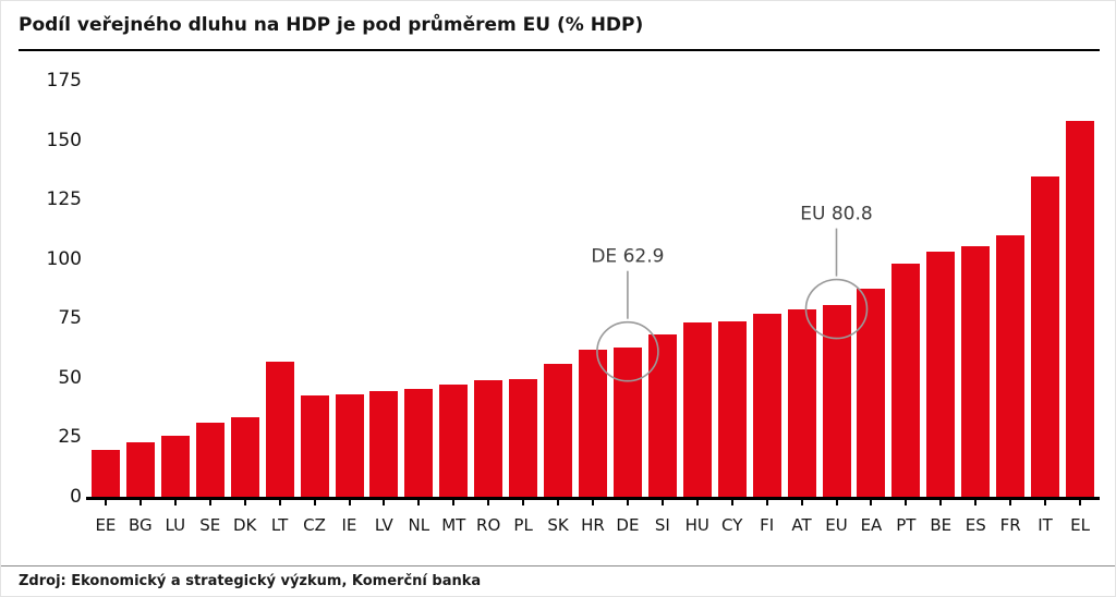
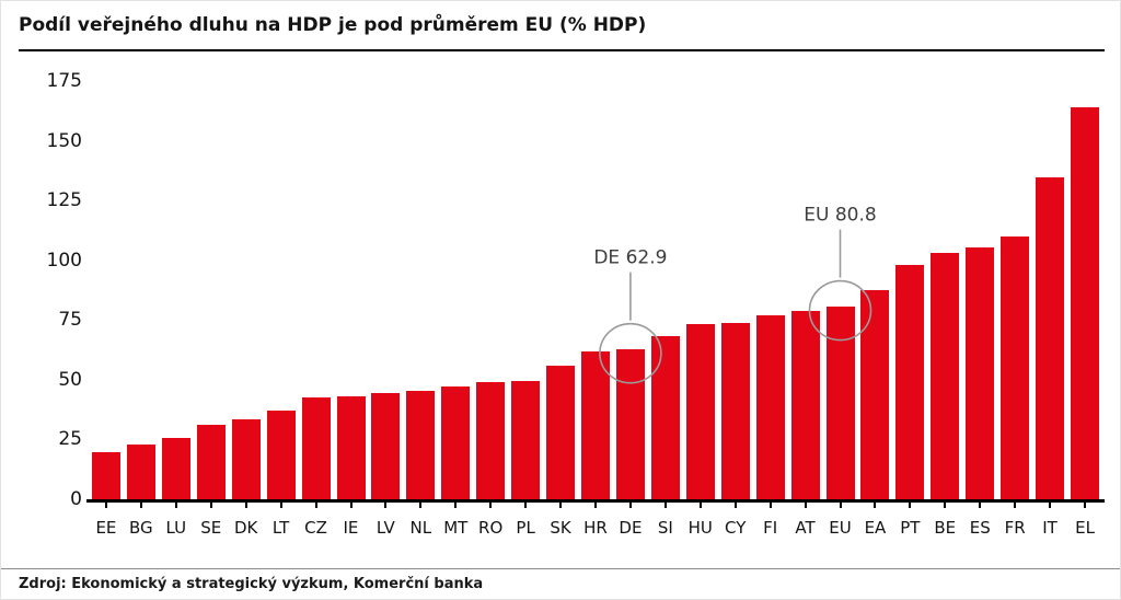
LT: 57 -> 37
EL: 158 -> 164
